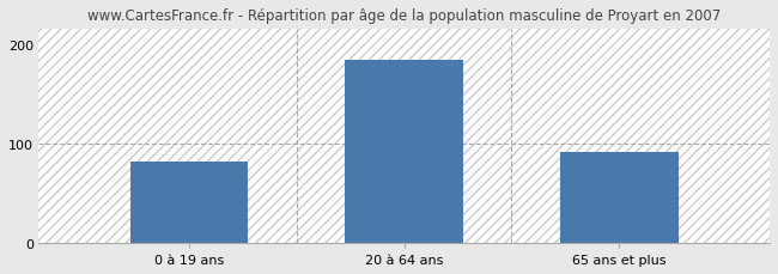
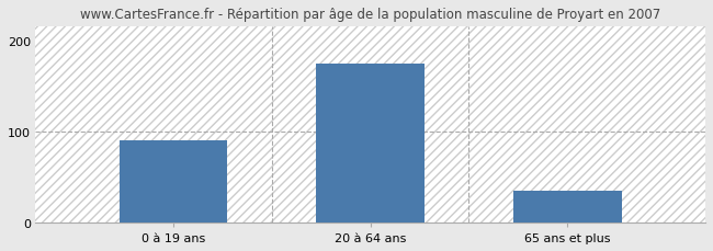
0 à 19 ans: 82 -> 90
20 à 64 ans: 184 -> 175
65 ans et plus: 92 -> 35
